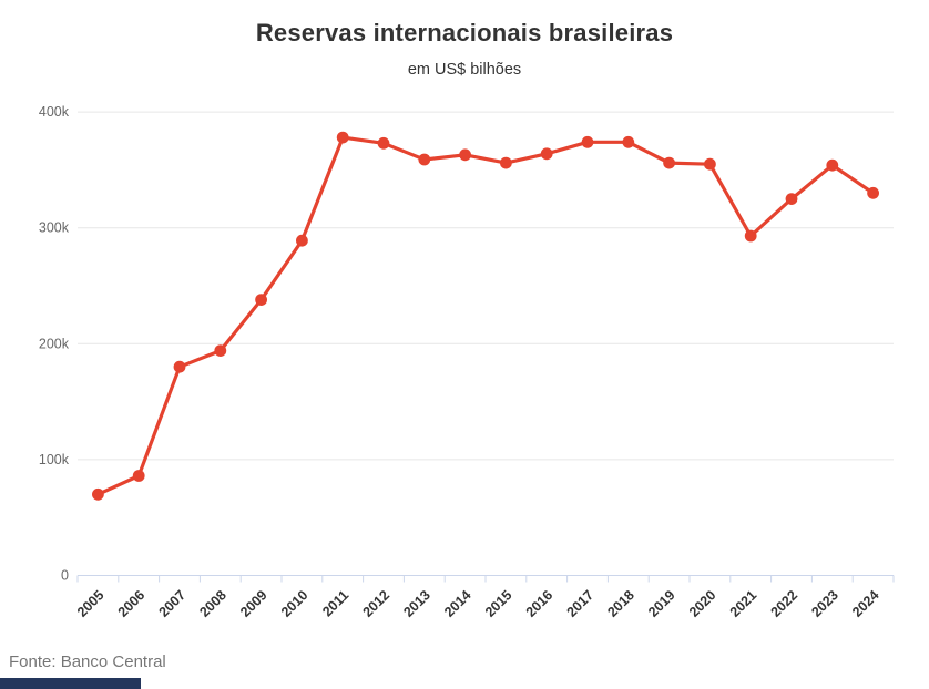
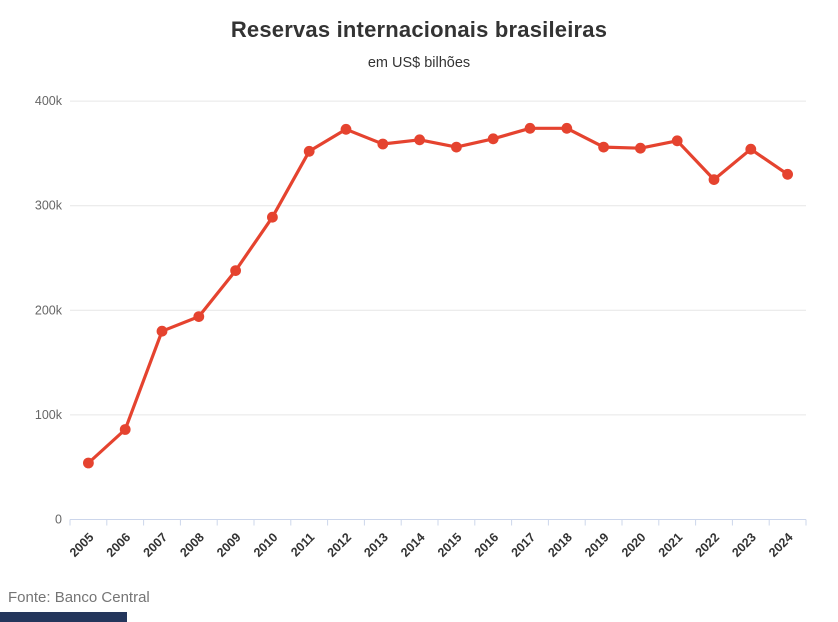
2005: 70k -> 54k
2011: 378k -> 352k
2021: 293k -> 362k
